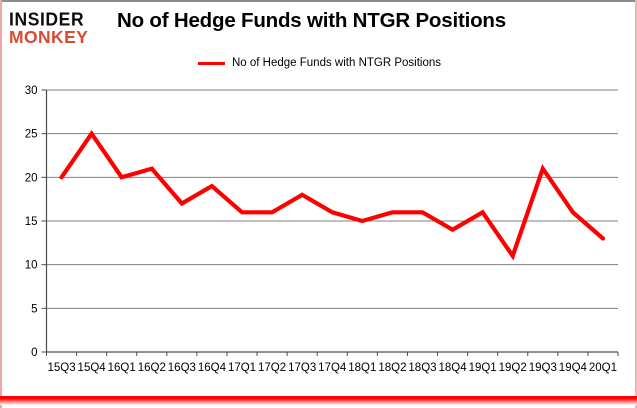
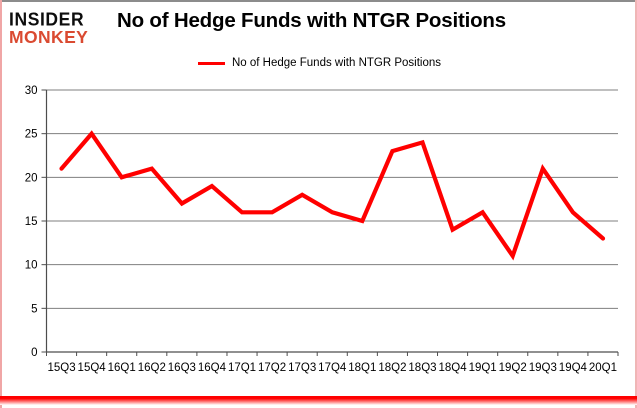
15Q3: 20 -> 21
18Q2: 16 -> 23
18Q3: 16 -> 24
